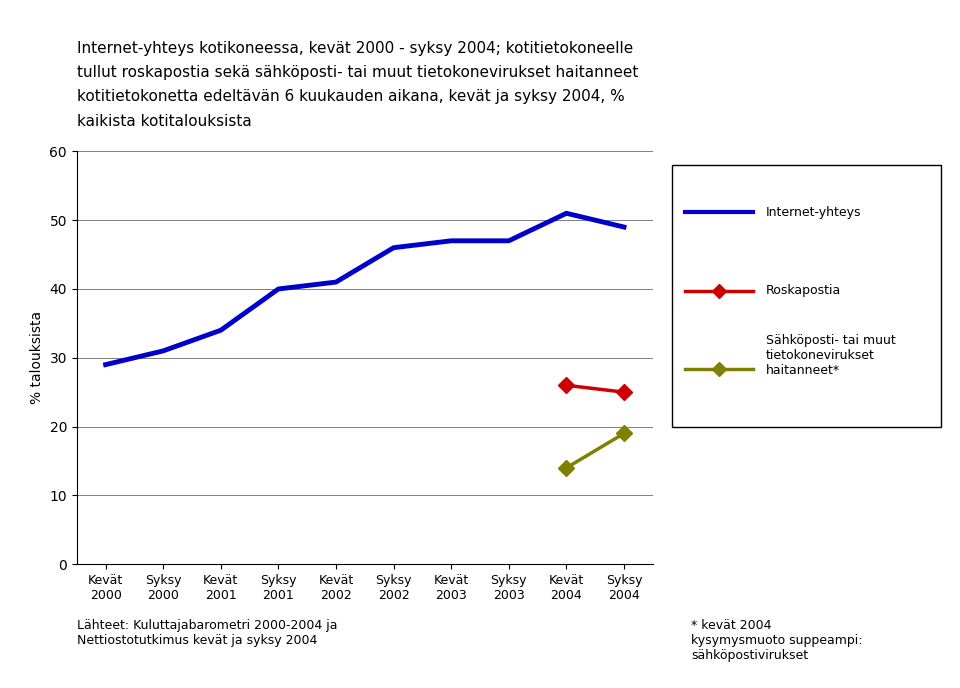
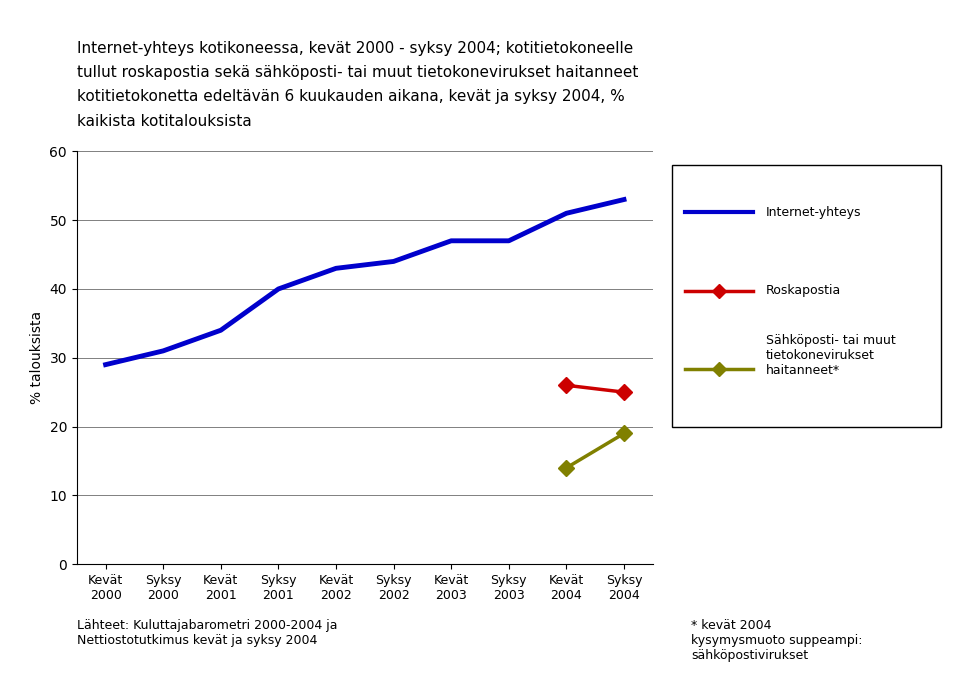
Kevät 2002: 41 -> 43
Syksy 2002: 46 -> 44
Syksy 2004: 49 -> 53
